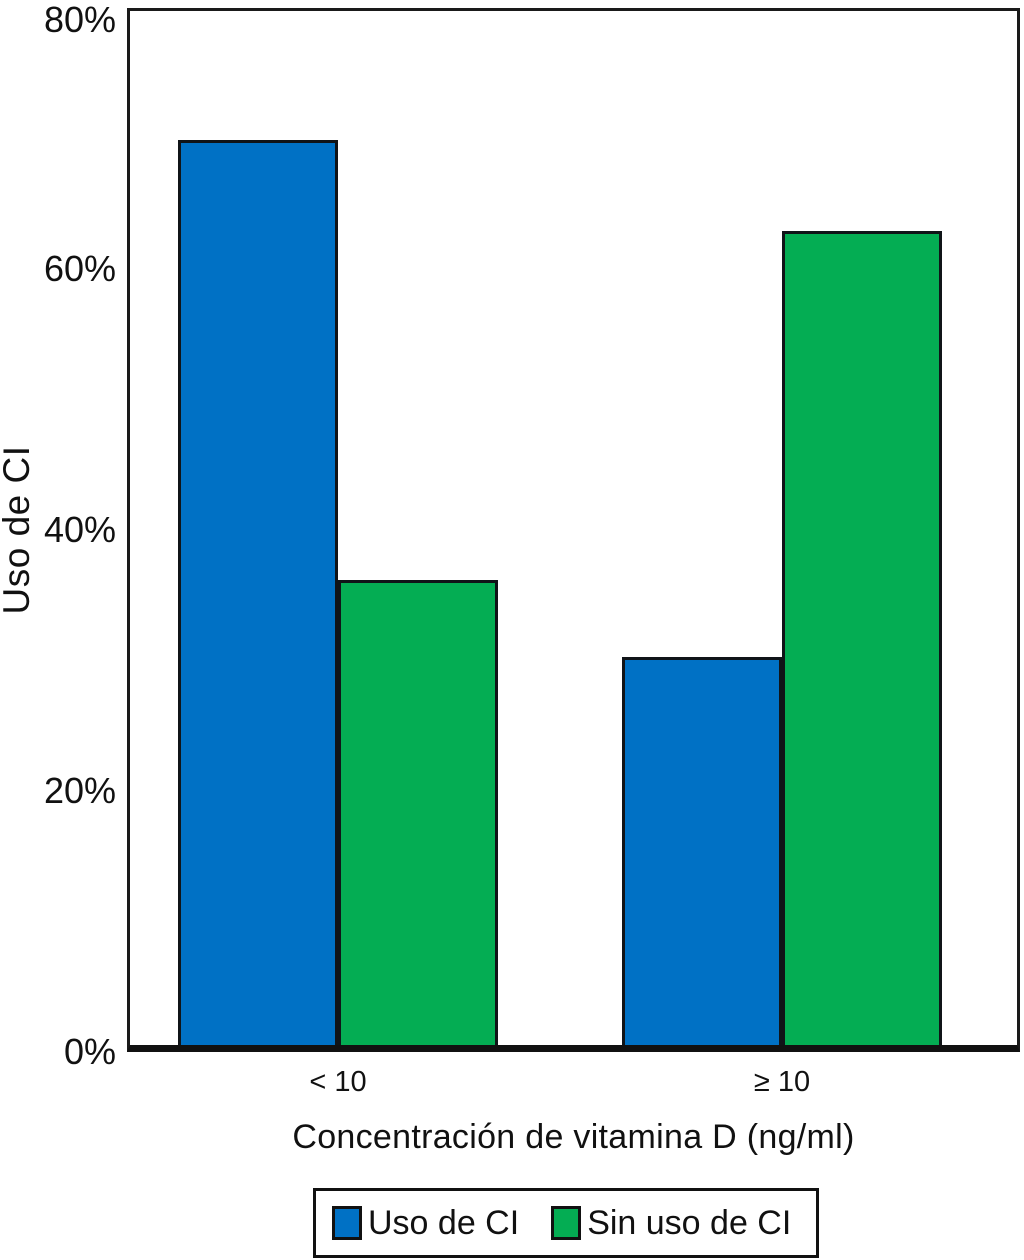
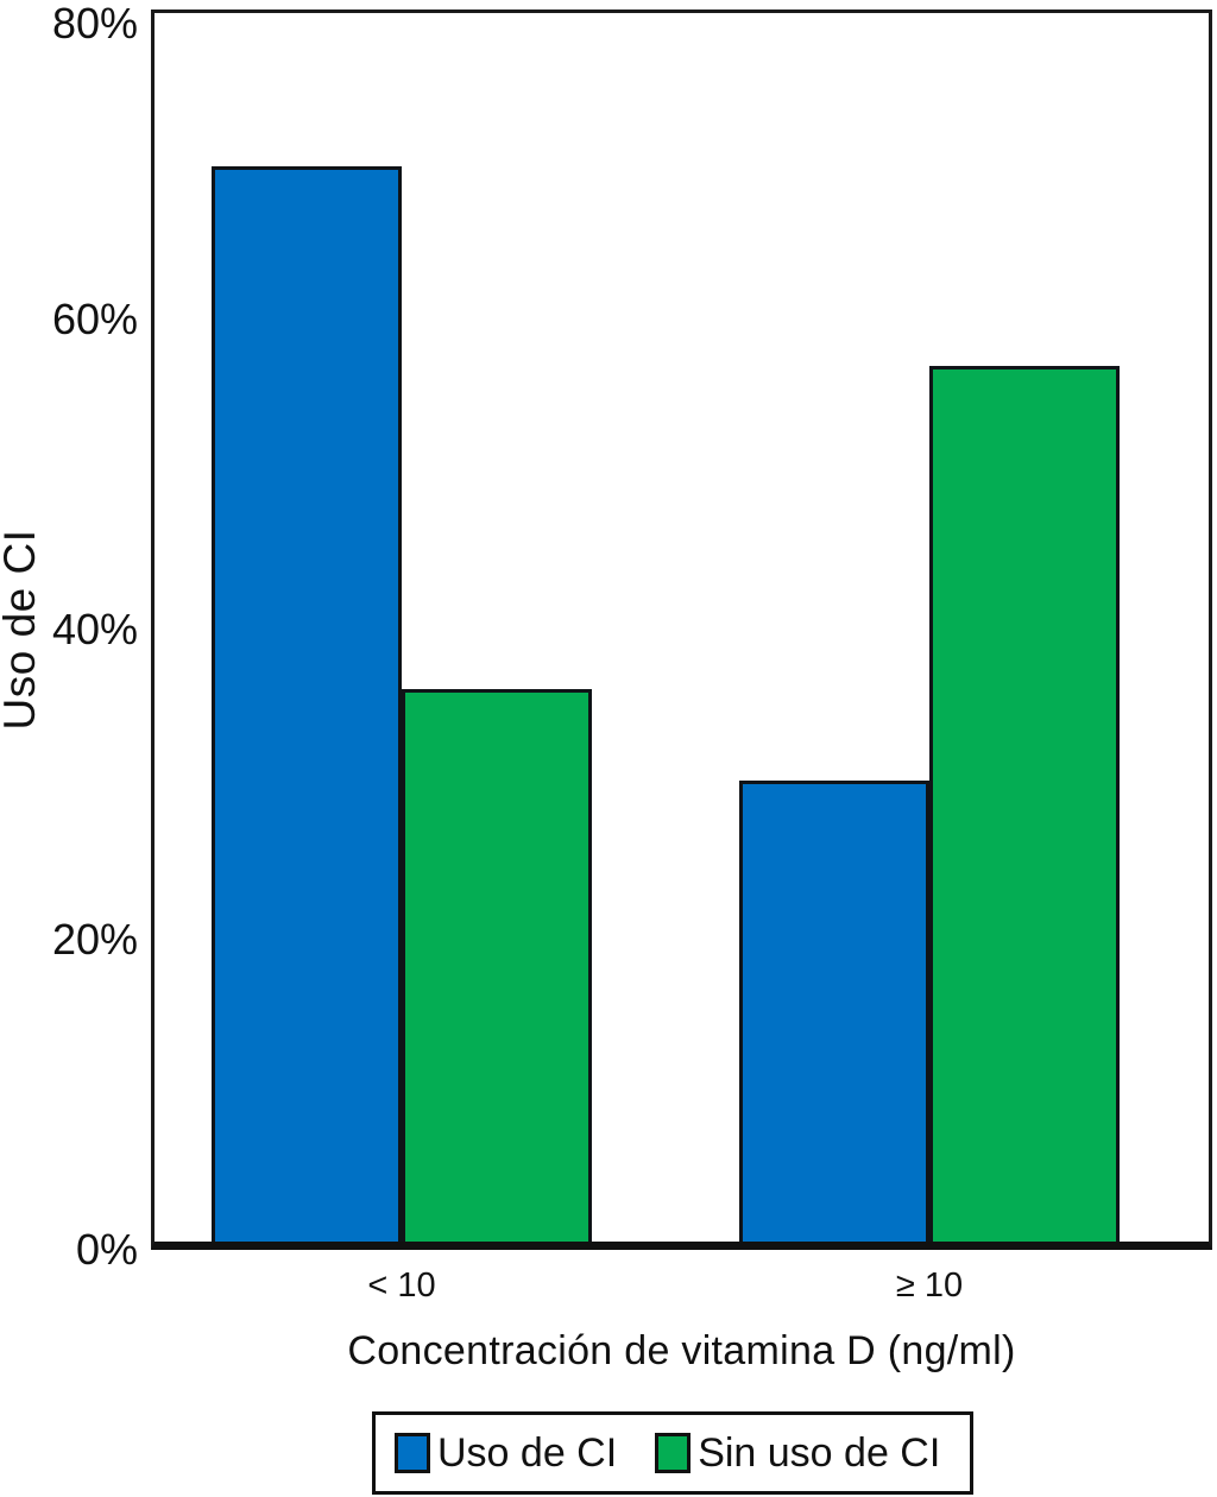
Sin uso de CI/≥ 10: 63% -> 57%
